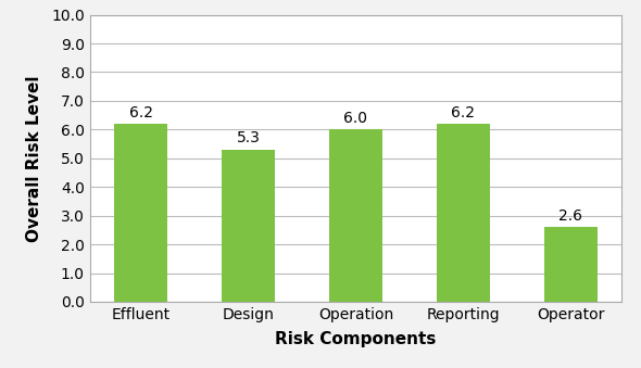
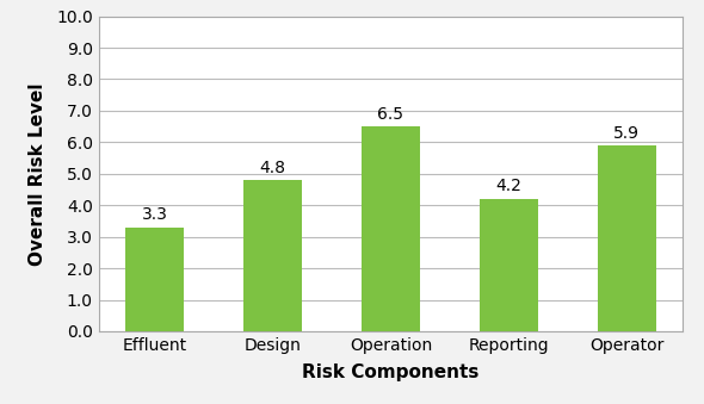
Effluent: 6.2 -> 3.3
Design: 5.3 -> 4.8
Operation: 6.0 -> 6.5
Reporting: 6.2 -> 4.2
Operator: 2.6 -> 5.9
